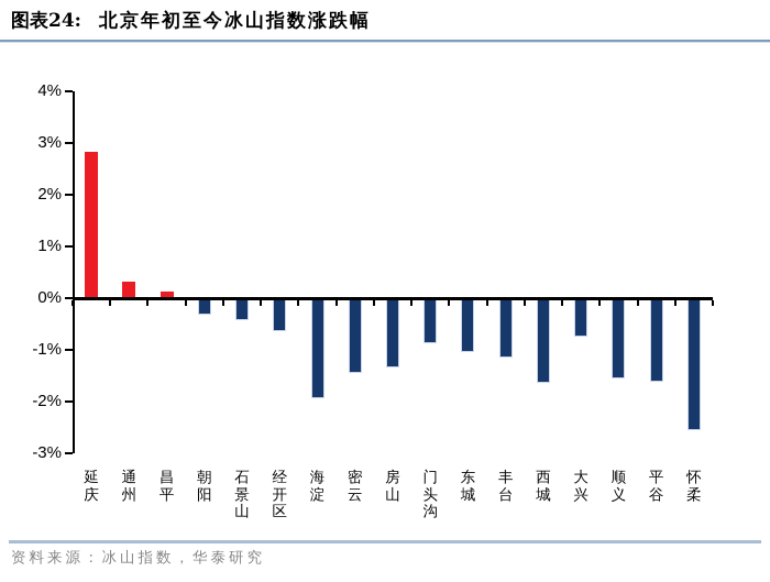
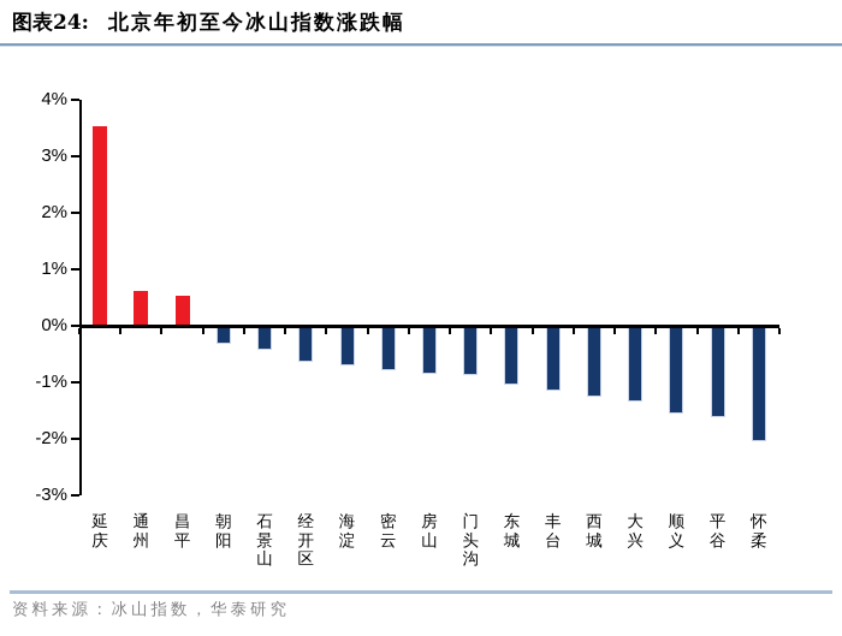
延庆: 2.8% -> 3.5%
通州: 0.3% -> 0.6%
昌平: 0.1% -> 0.5%
海淀: -1.9% -> -0.7%
密云: -1.4% -> -0.7%
房山: -1.3% -> -0.8%
西城: -1.6% -> -1.2%
大兴: -0.7% -> -1.3%
怀柔: -2.5% -> -2.0%
